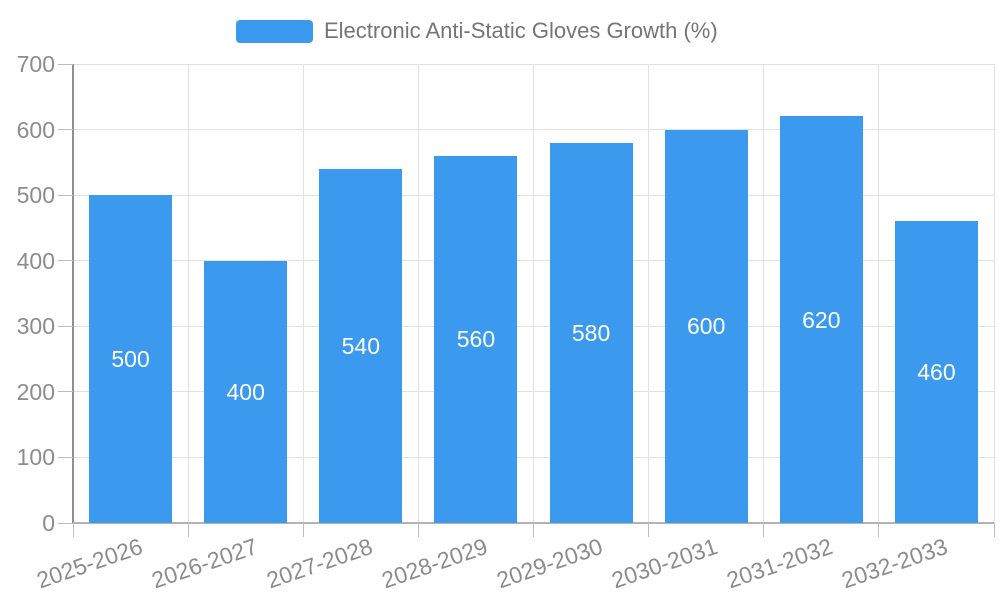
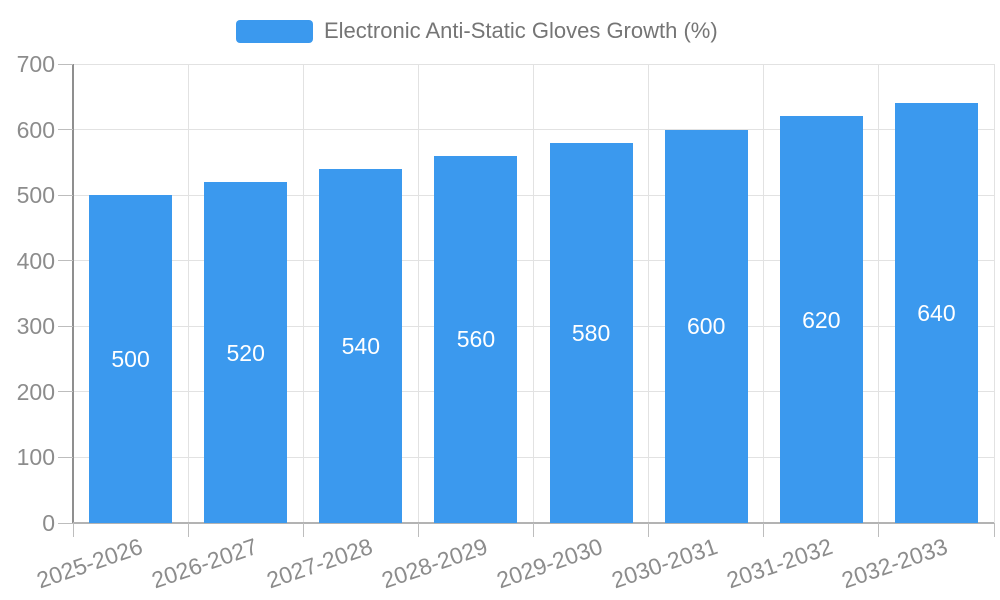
2026-2027: 400 -> 520
2032-2033: 460 -> 640
